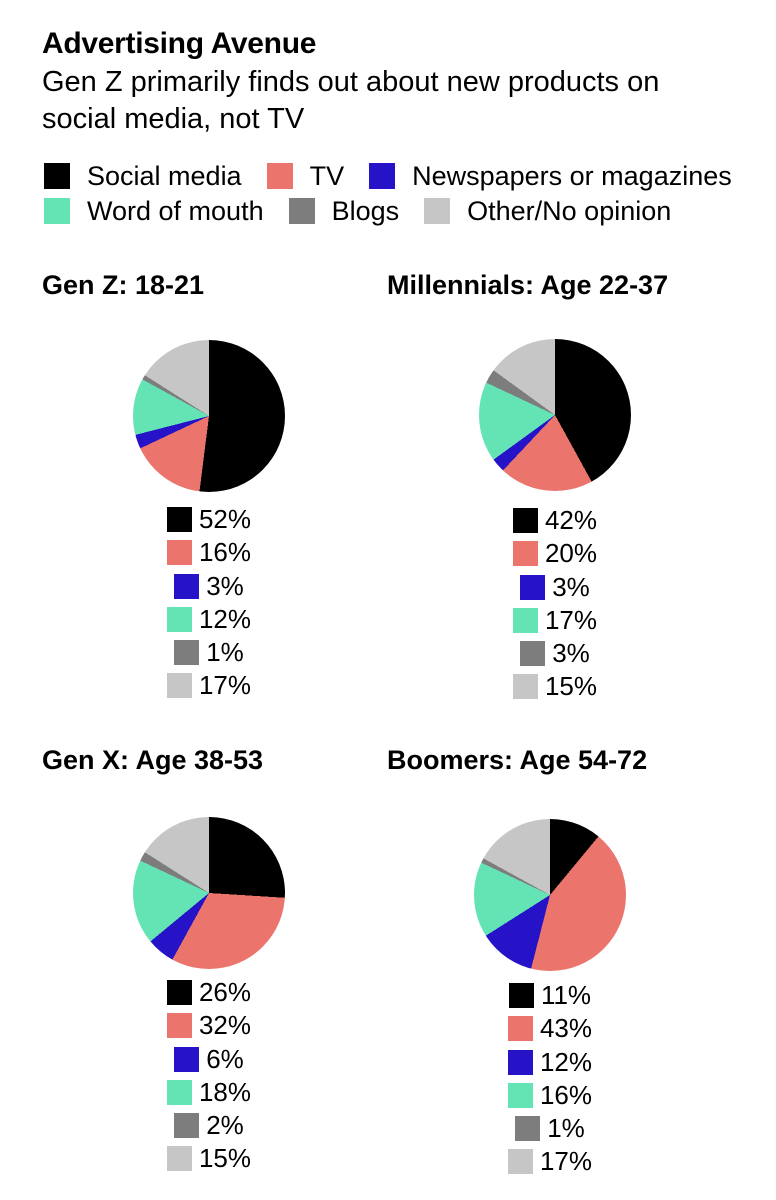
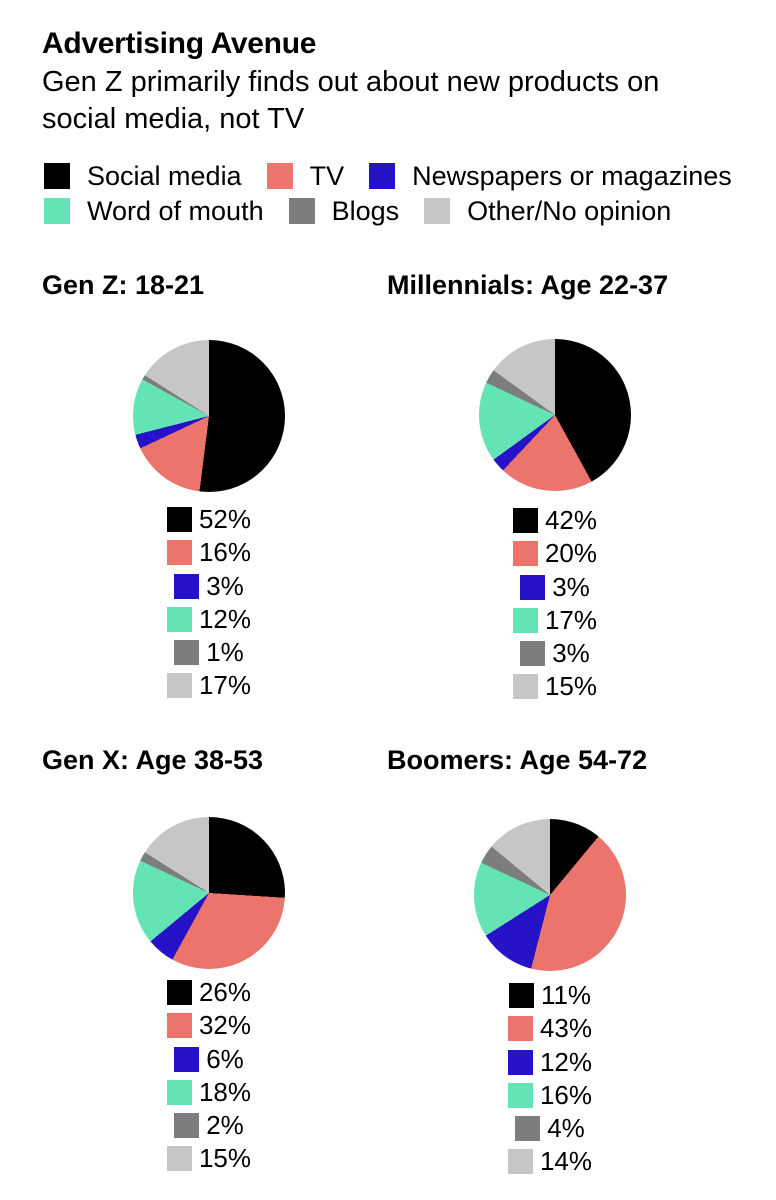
Boomers: Age 54-72/Blogs: 1% -> 4%
Boomers: Age 54-72/Other/No opinion: 17% -> 14%
